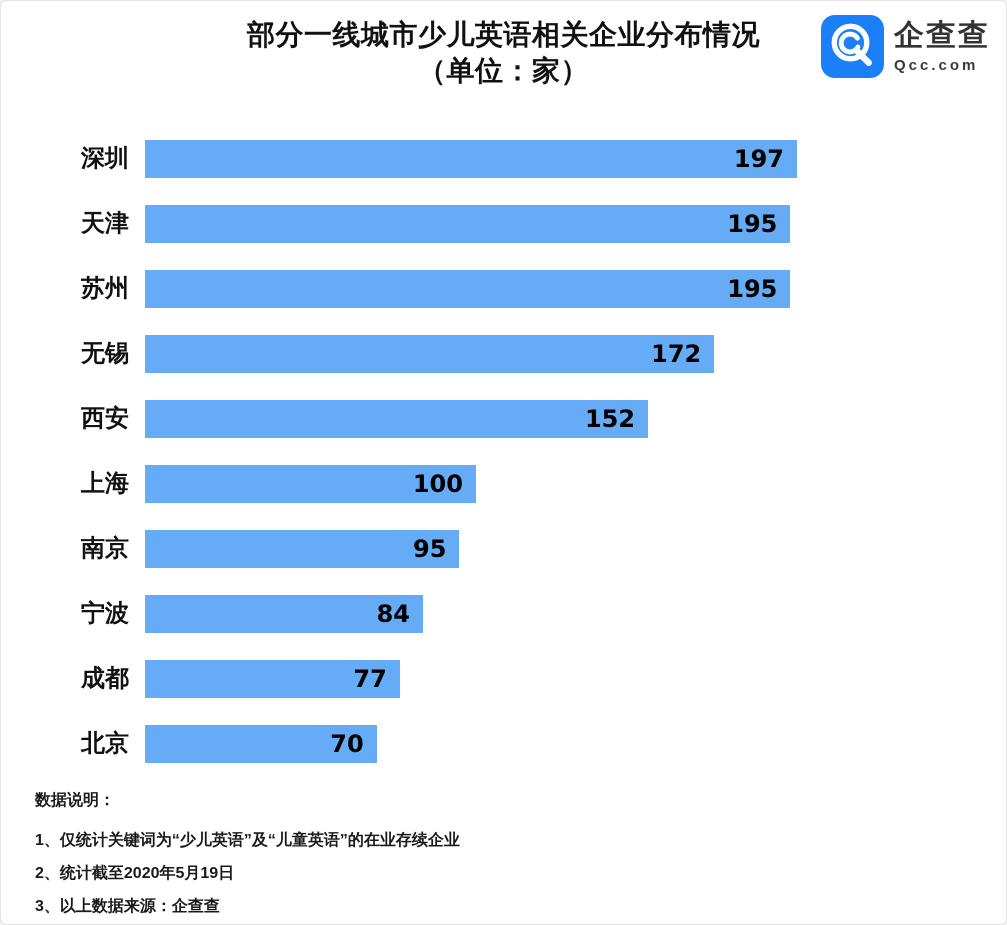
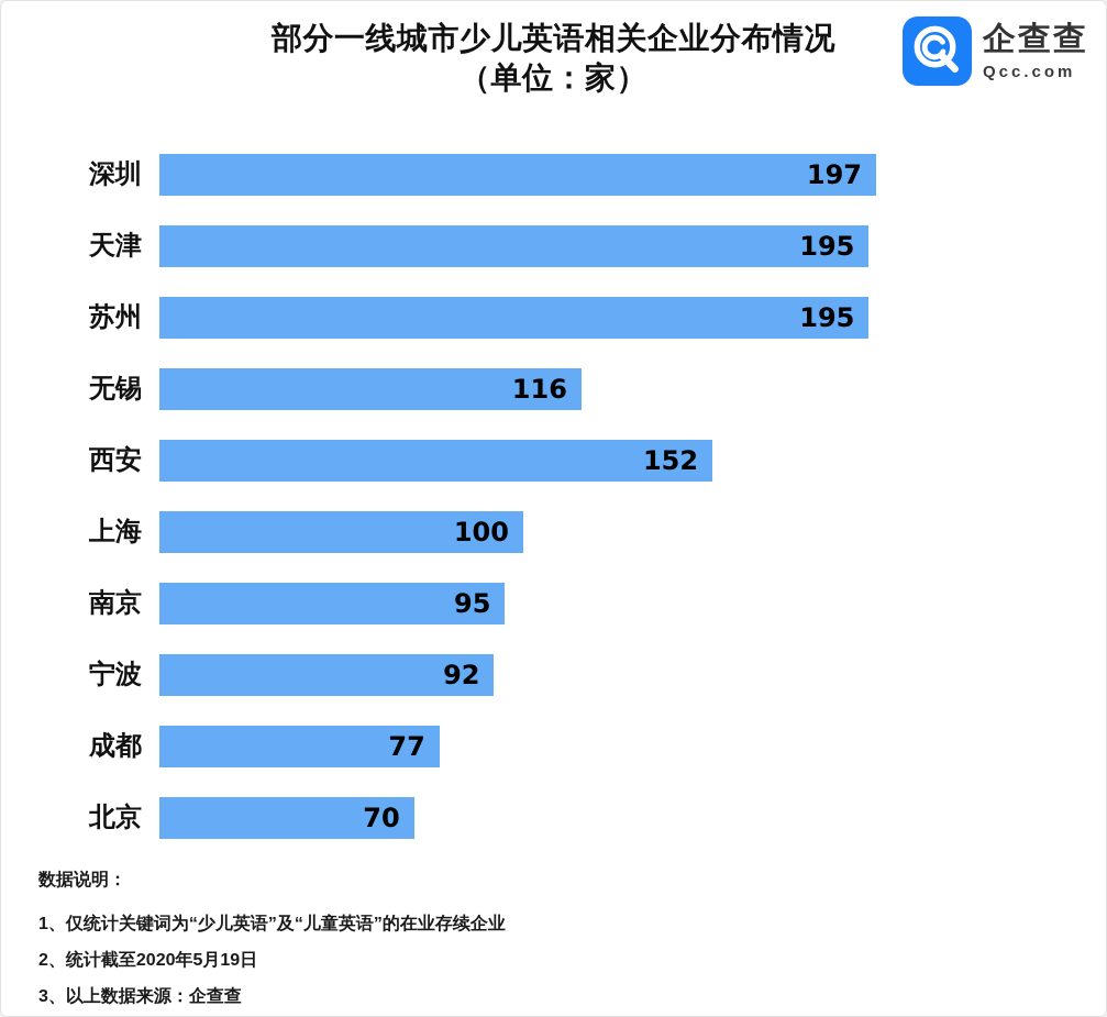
无锡: 172 -> 116
宁波: 84 -> 92
